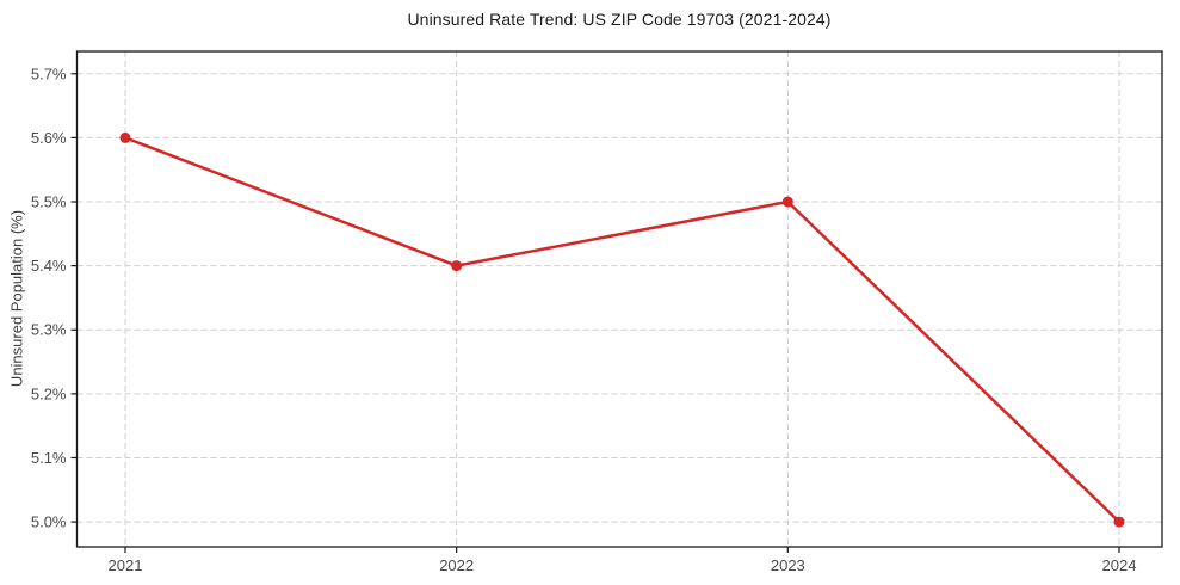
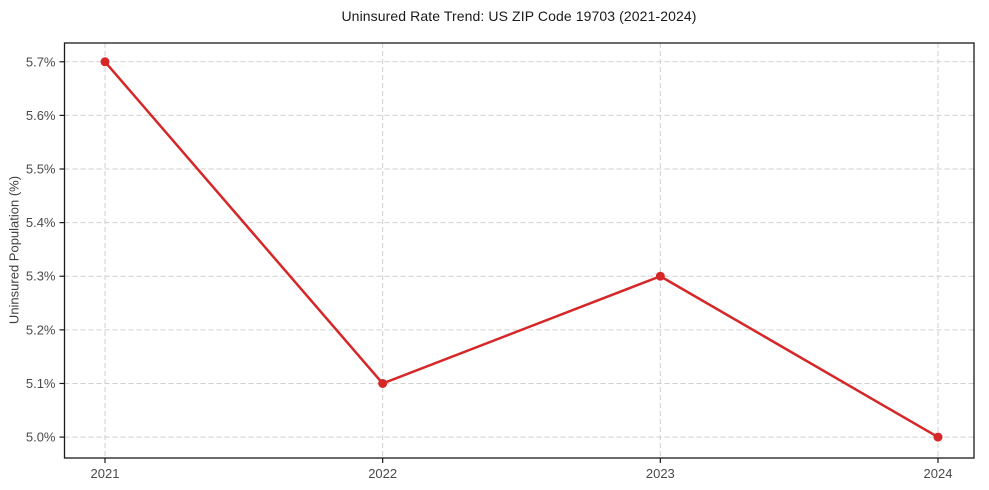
2021: 5.6% -> 5.7%
2022: 5.4% -> 5.1%
2023: 5.5% -> 5.3%
